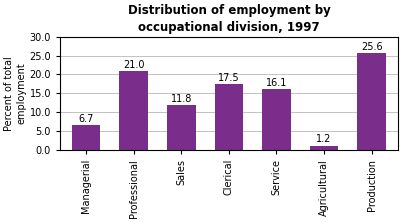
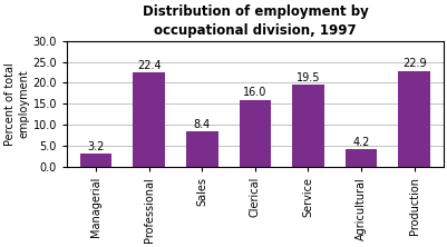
Managerial: 6.7 -> 3.2
Professional: 21.0 -> 22.4
Sales: 11.8 -> 8.4
Clerical: 17.5 -> 16.0
Service: 16.1 -> 19.5
Agricultural: 1.2 -> 4.2
Production: 25.6 -> 22.9
